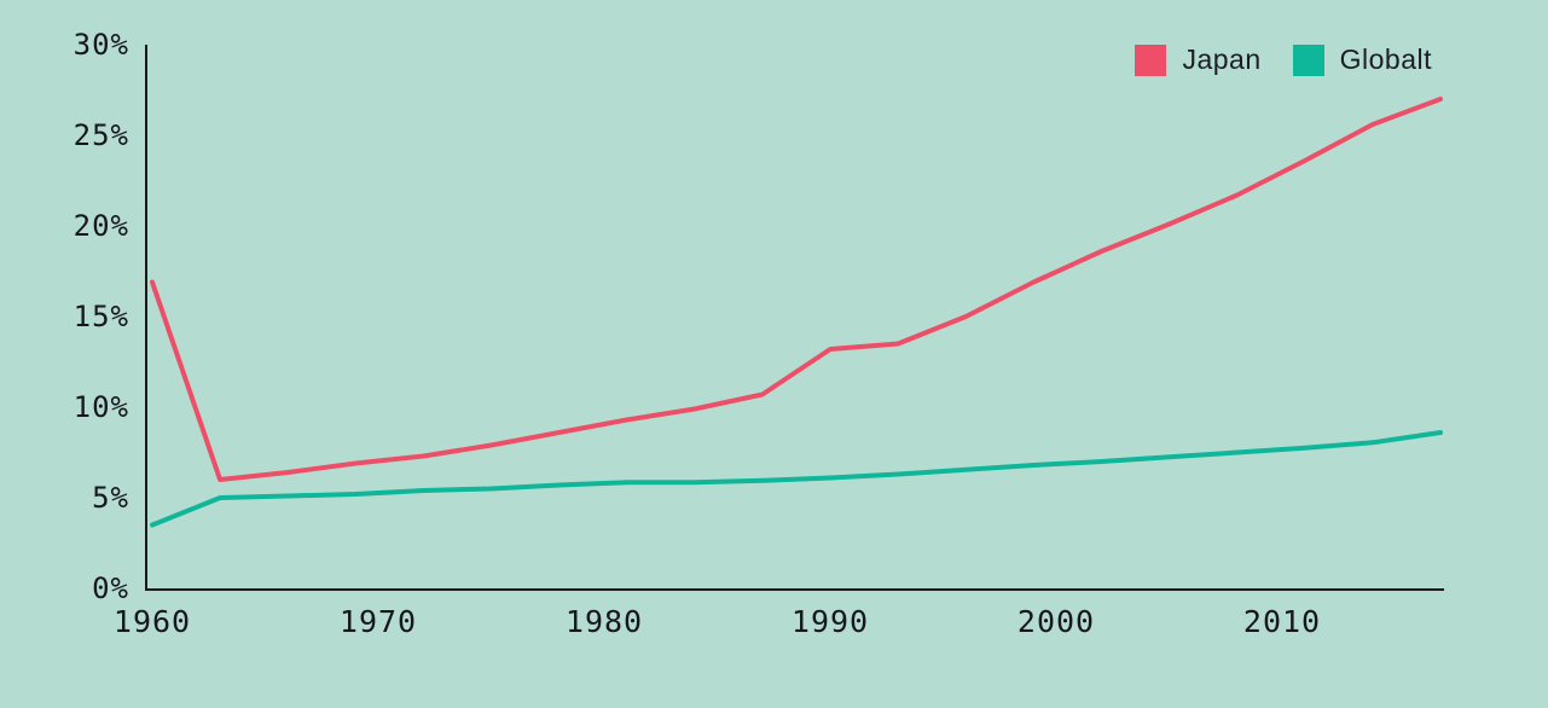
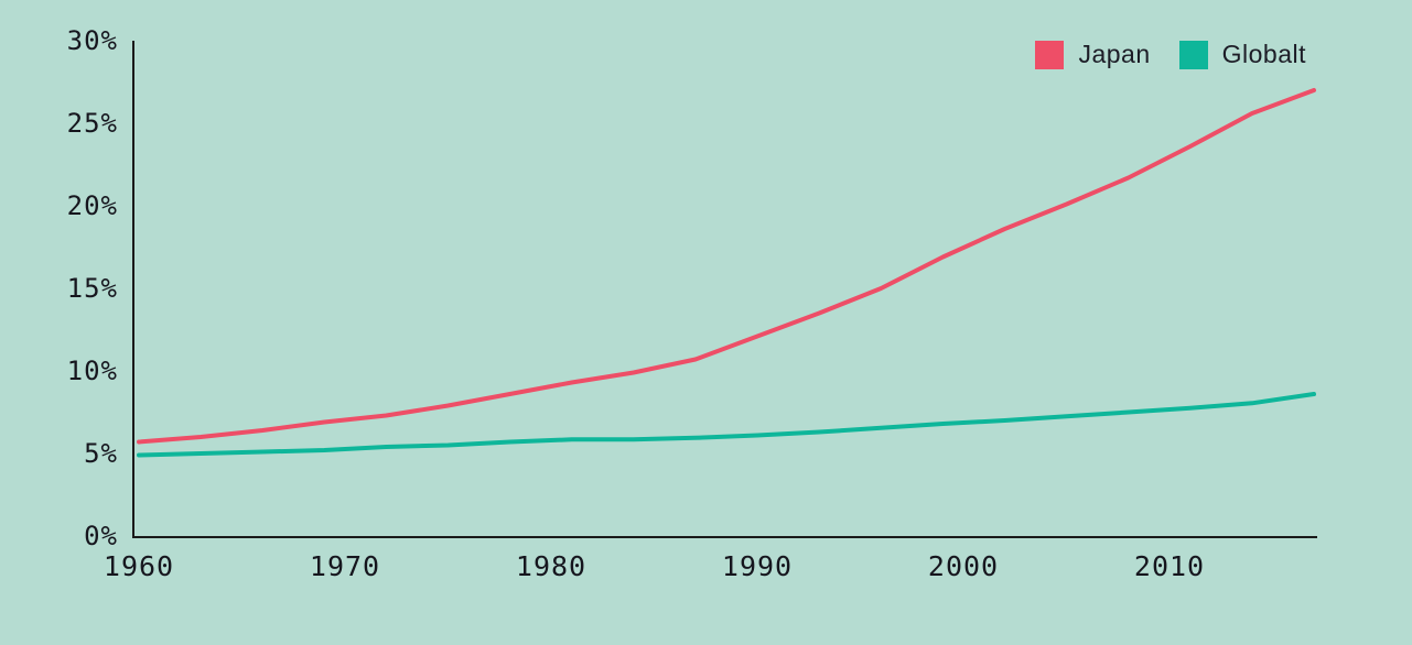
Japan/1960: 16.9% -> 5.7%
Globalt/1960: 3.5% -> 4.9%
Japan/1990: 13.2% -> 12.1%
